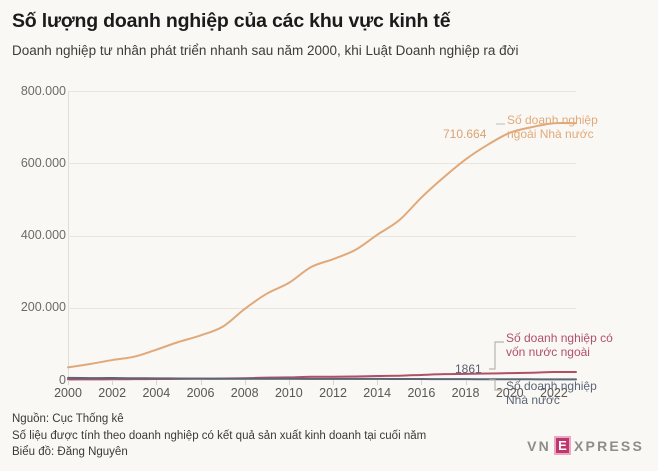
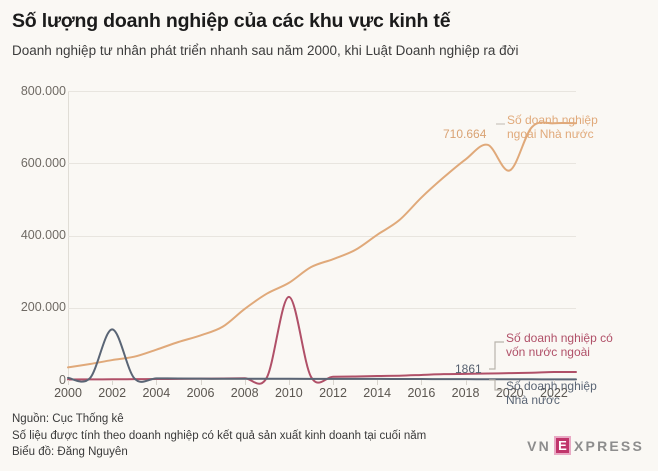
Số doanh nghiệp Nhà nước/2002: 10000 -> 140000
Số doanh nghiệp có vốn nước ngoài/2010: 10000 -> 230000
Số doanh nghiệp ngoài Nhà nước/2020: 680000 -> 580000
